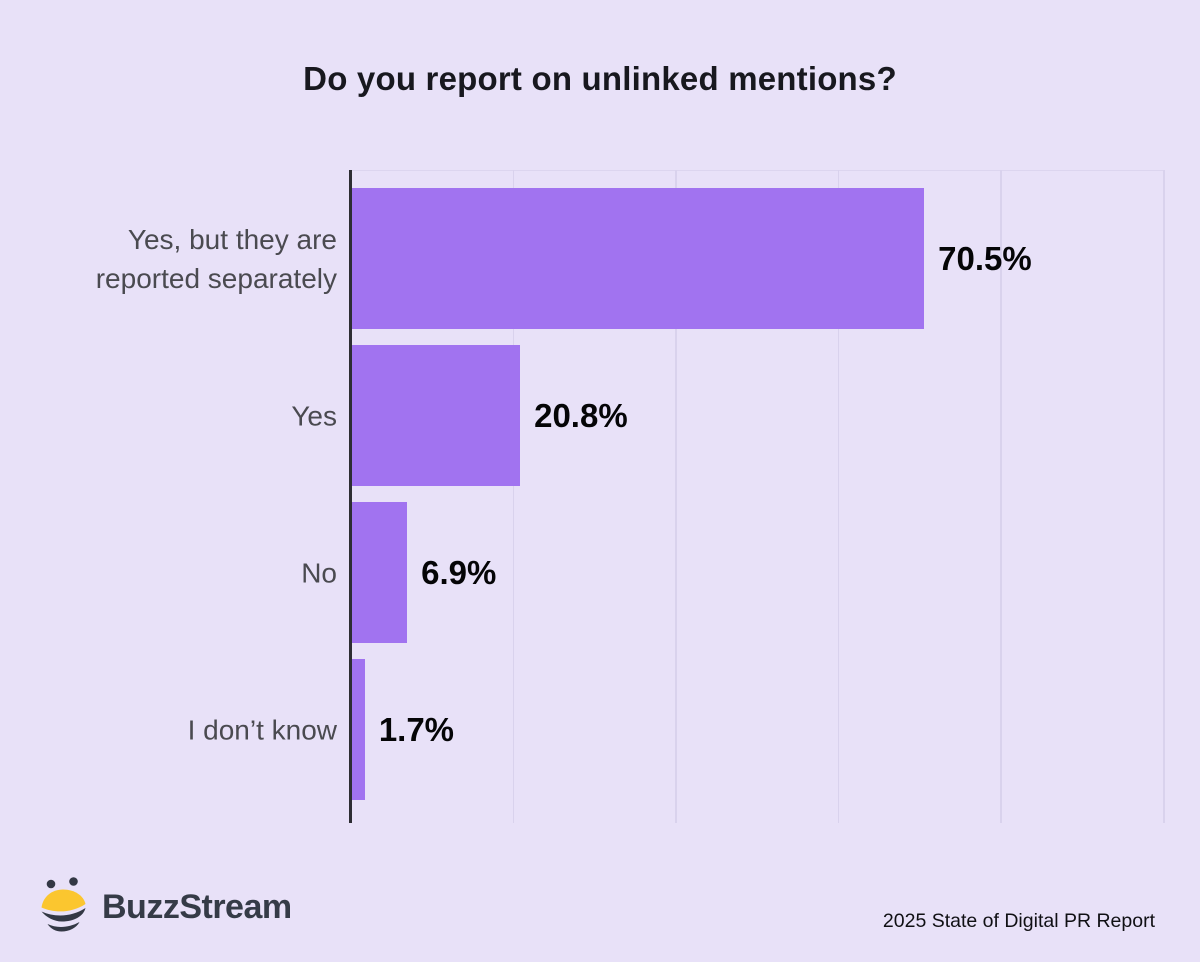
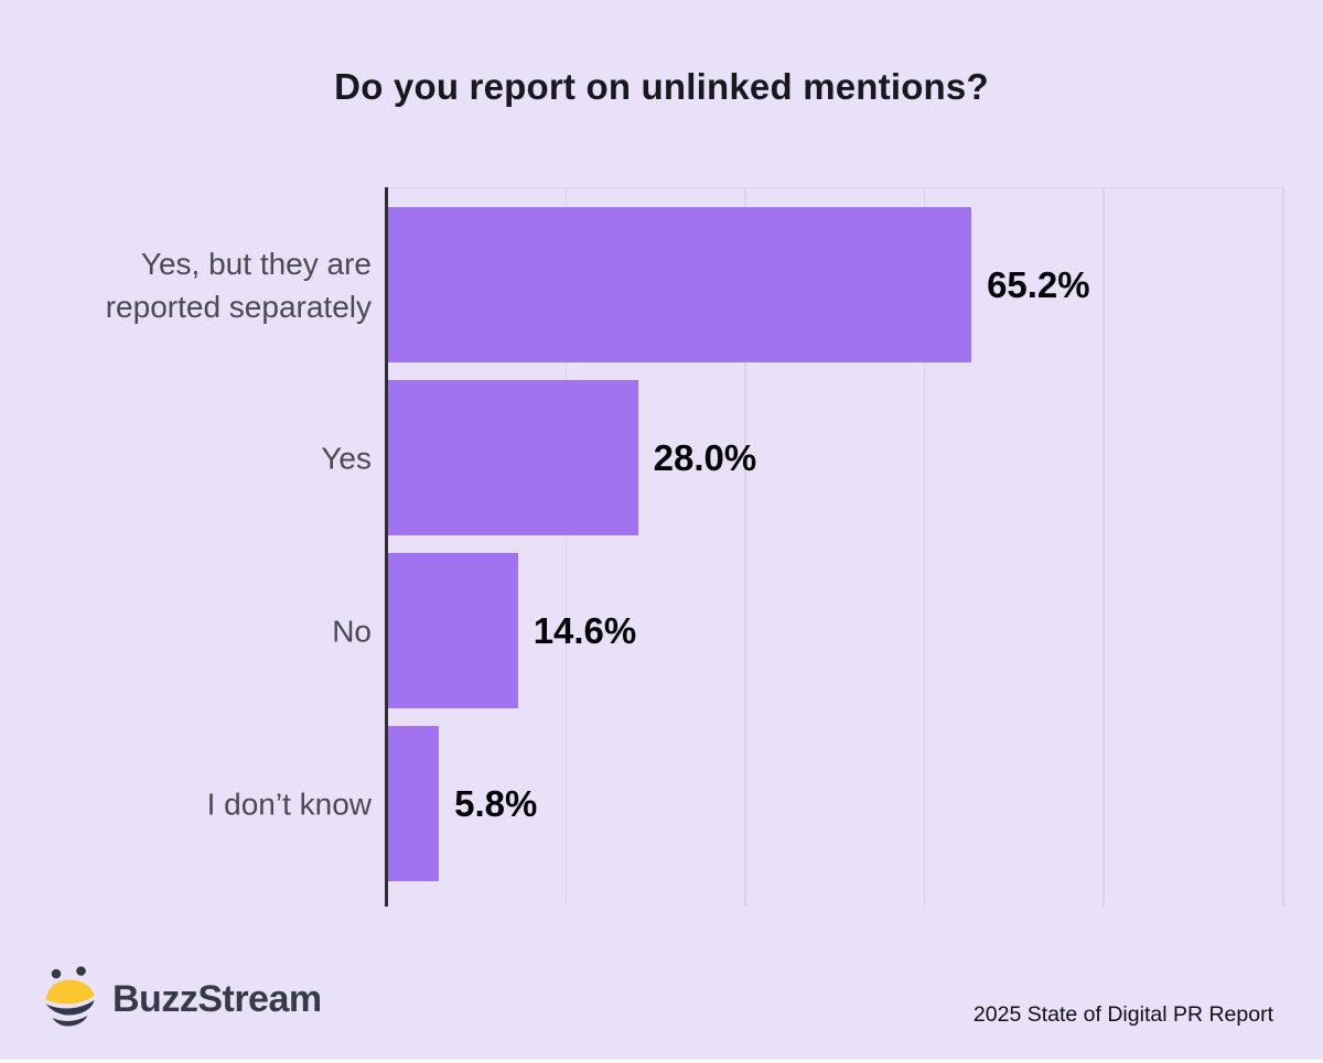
Yes, but they are reported separately: 70.5% -> 65.2%
Yes: 20.8% -> 28.0%
No: 6.9% -> 14.6%
I don’t know: 1.7% -> 5.8%
